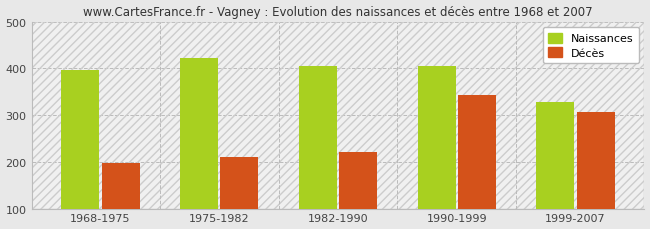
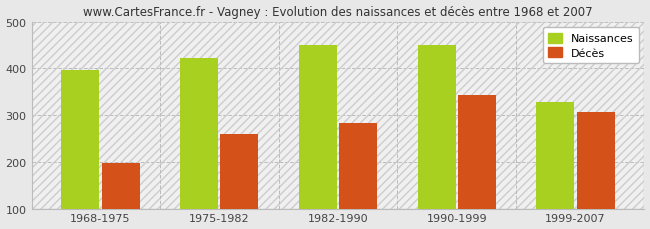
Décès/1975-1982: 210 -> 259
Naissances/1982-1990: 405 -> 449
Décès/1982-1990: 220 -> 284
Naissances/1990-1999: 405 -> 449
